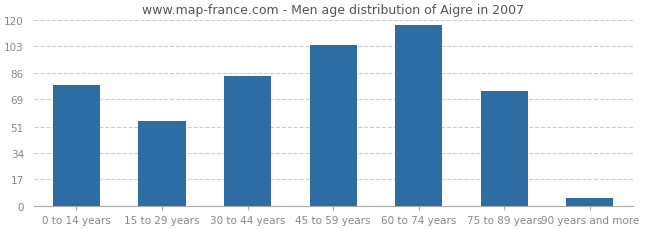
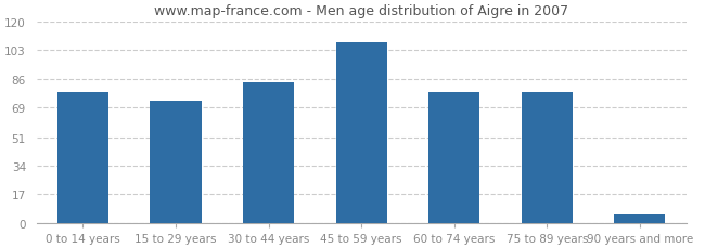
15 to 29 years: 55 -> 73
45 to 59 years: 104 -> 108
60 to 74 years: 117 -> 78
75 to 89 years: 74 -> 78
